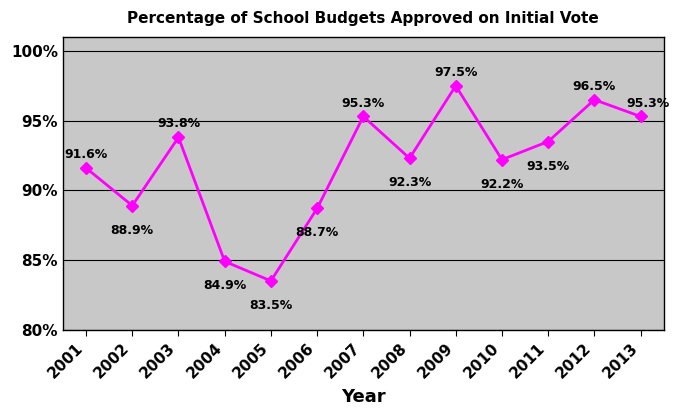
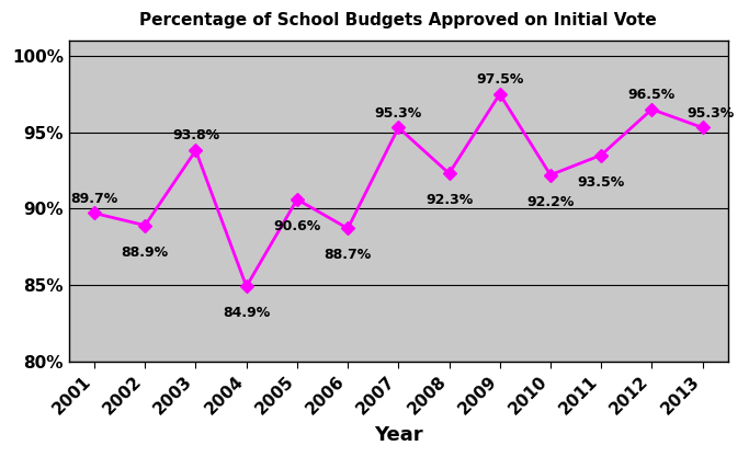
2001: 91.6% -> 89.7%
2005: 83.5% -> 90.6%
